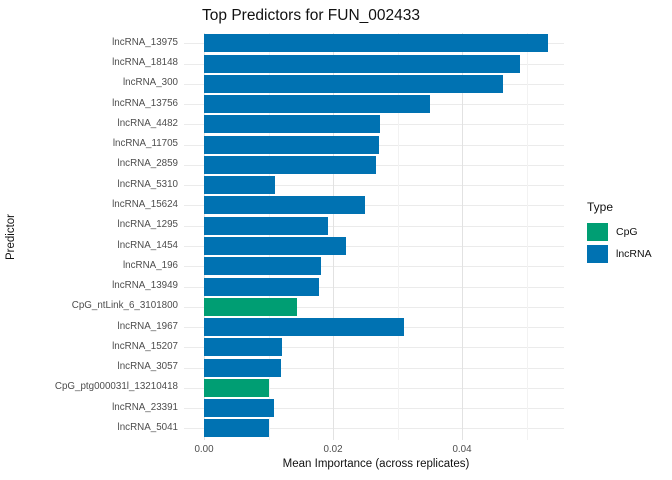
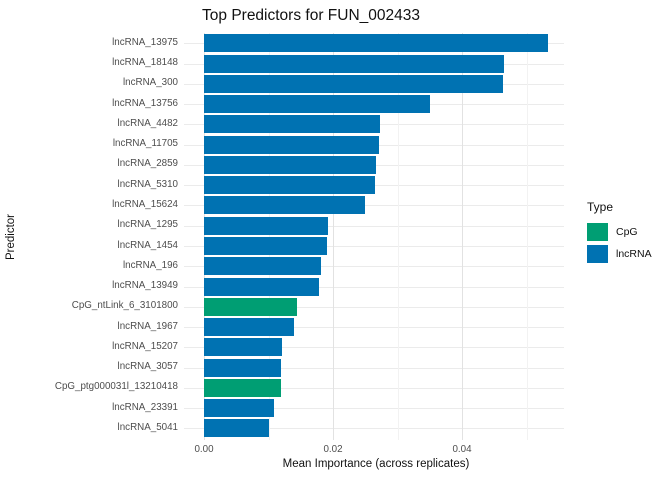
lncRNA_18148: 0.049 -> 0.046
lncRNA_5310: 0.011 -> 0.026
lncRNA_1454: 0.022 -> 0.019
lncRNA_1967: 0.031 -> 0.014
CpG_ptg000031l_13210418: 0.010 -> 0.012
